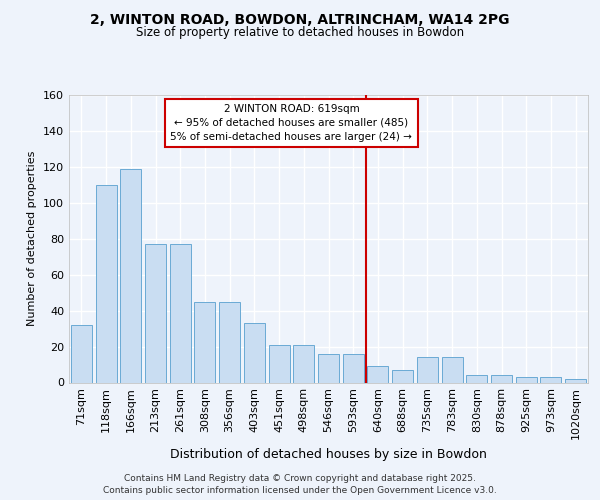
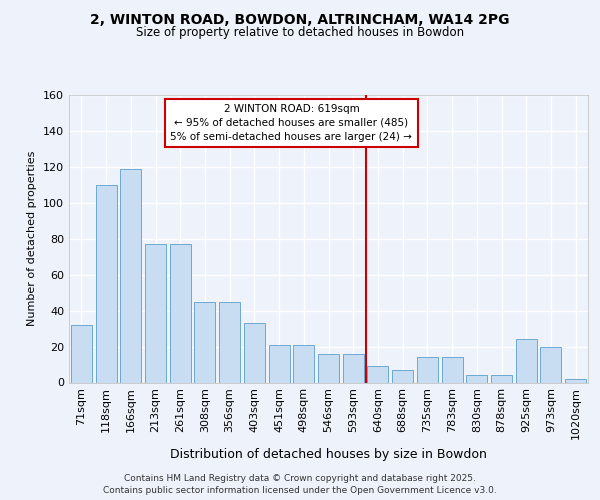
925sqm: 3 -> 24
973sqm: 3 -> 20
